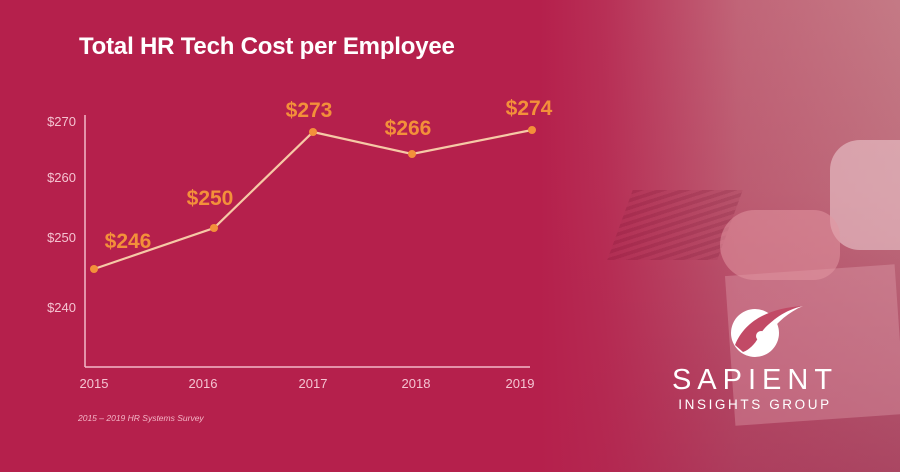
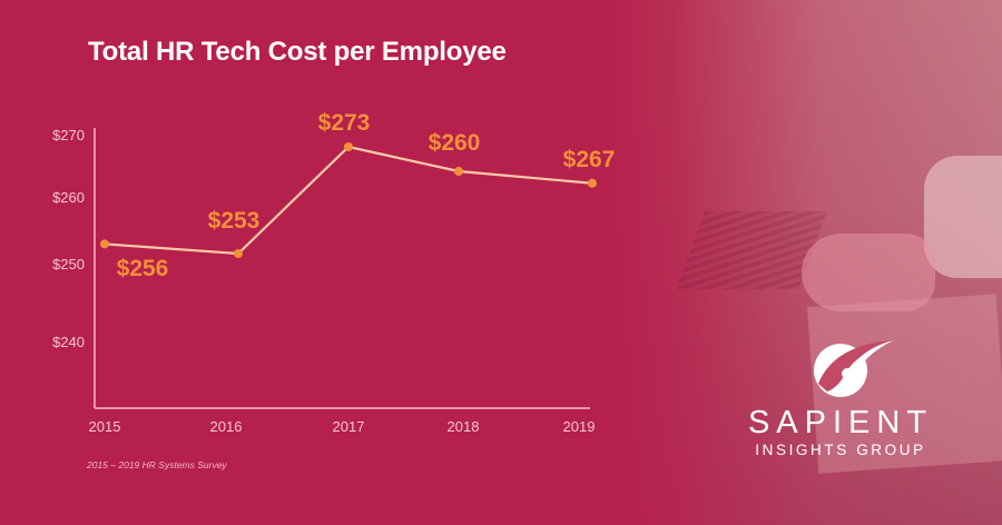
2015: $246 -> $256
2016: $250 -> $253
2018: $266 -> $260
2019: $274 -> $267
